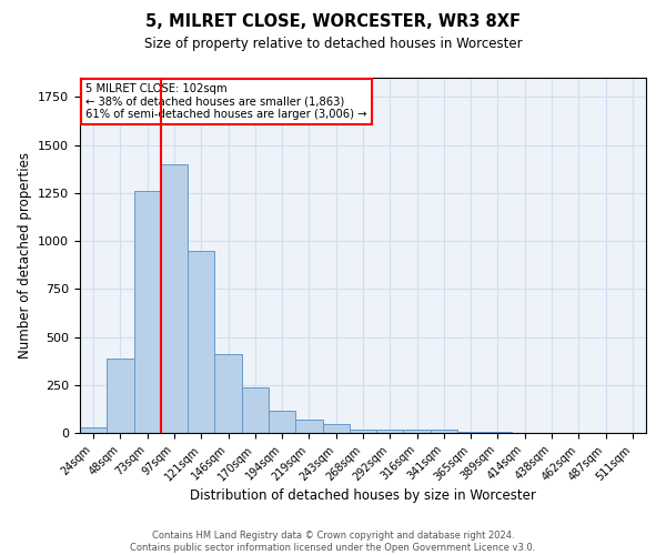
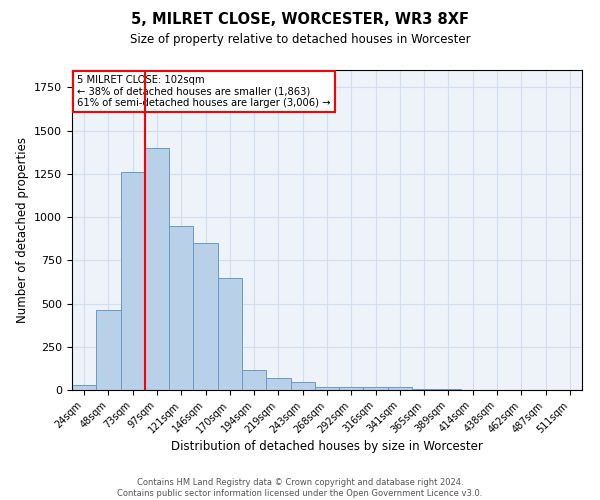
48sqm: 380 -> 460
146sqm: 410 -> 850
170sqm: 240 -> 650
